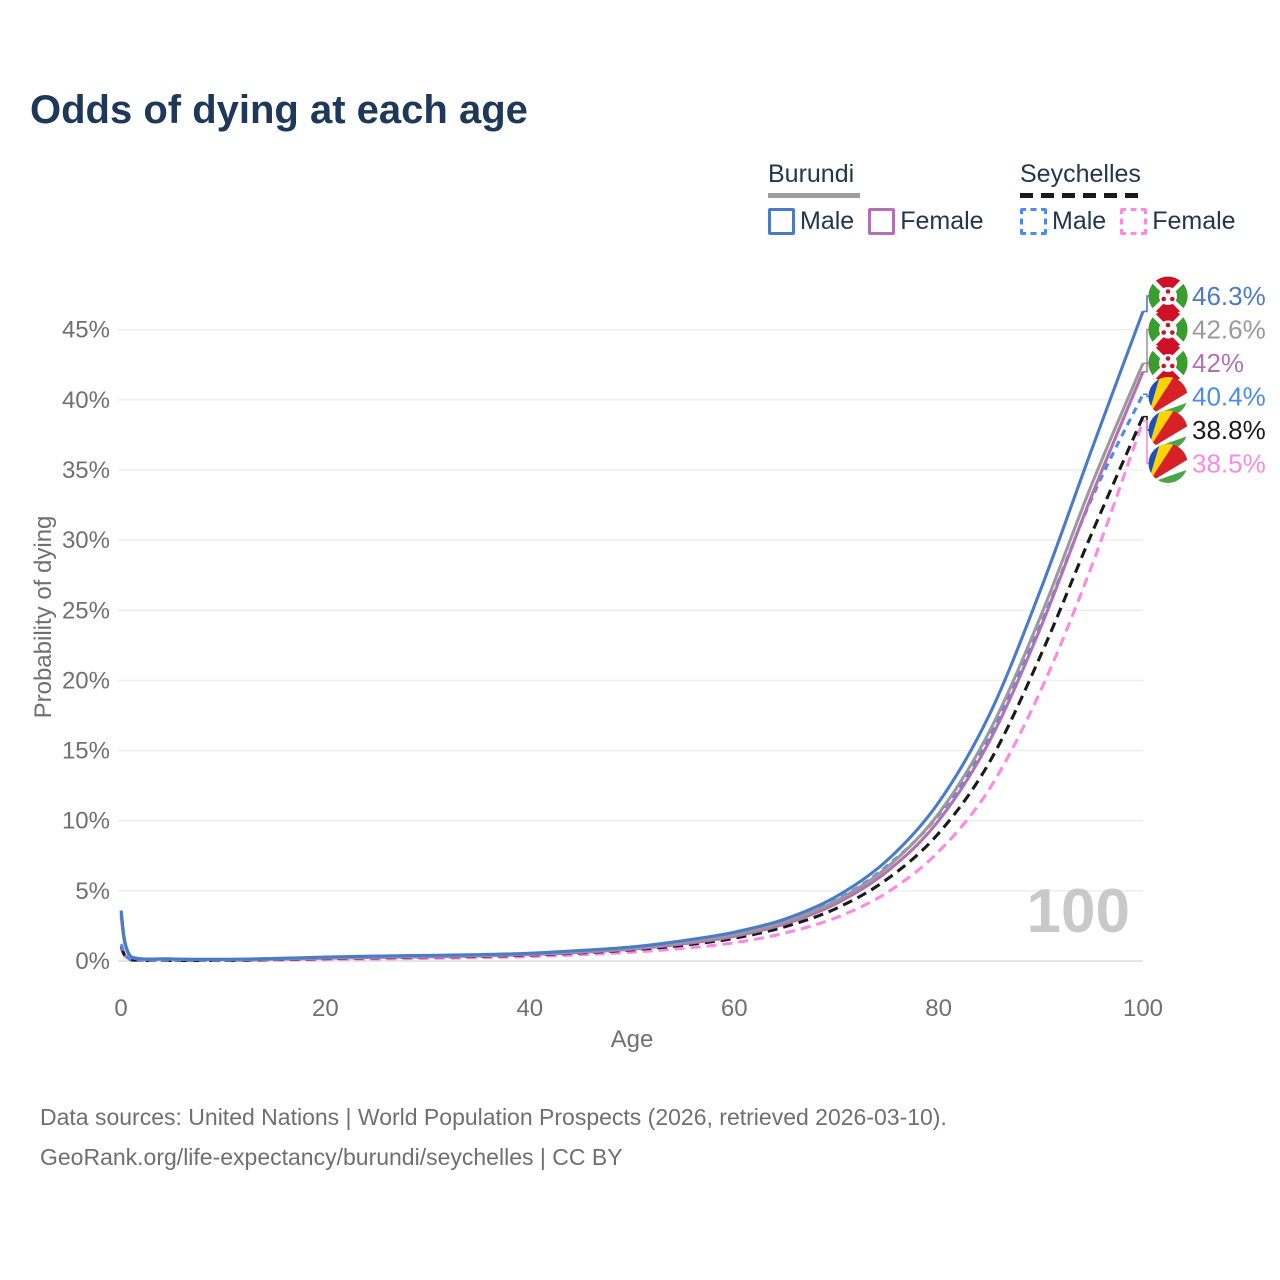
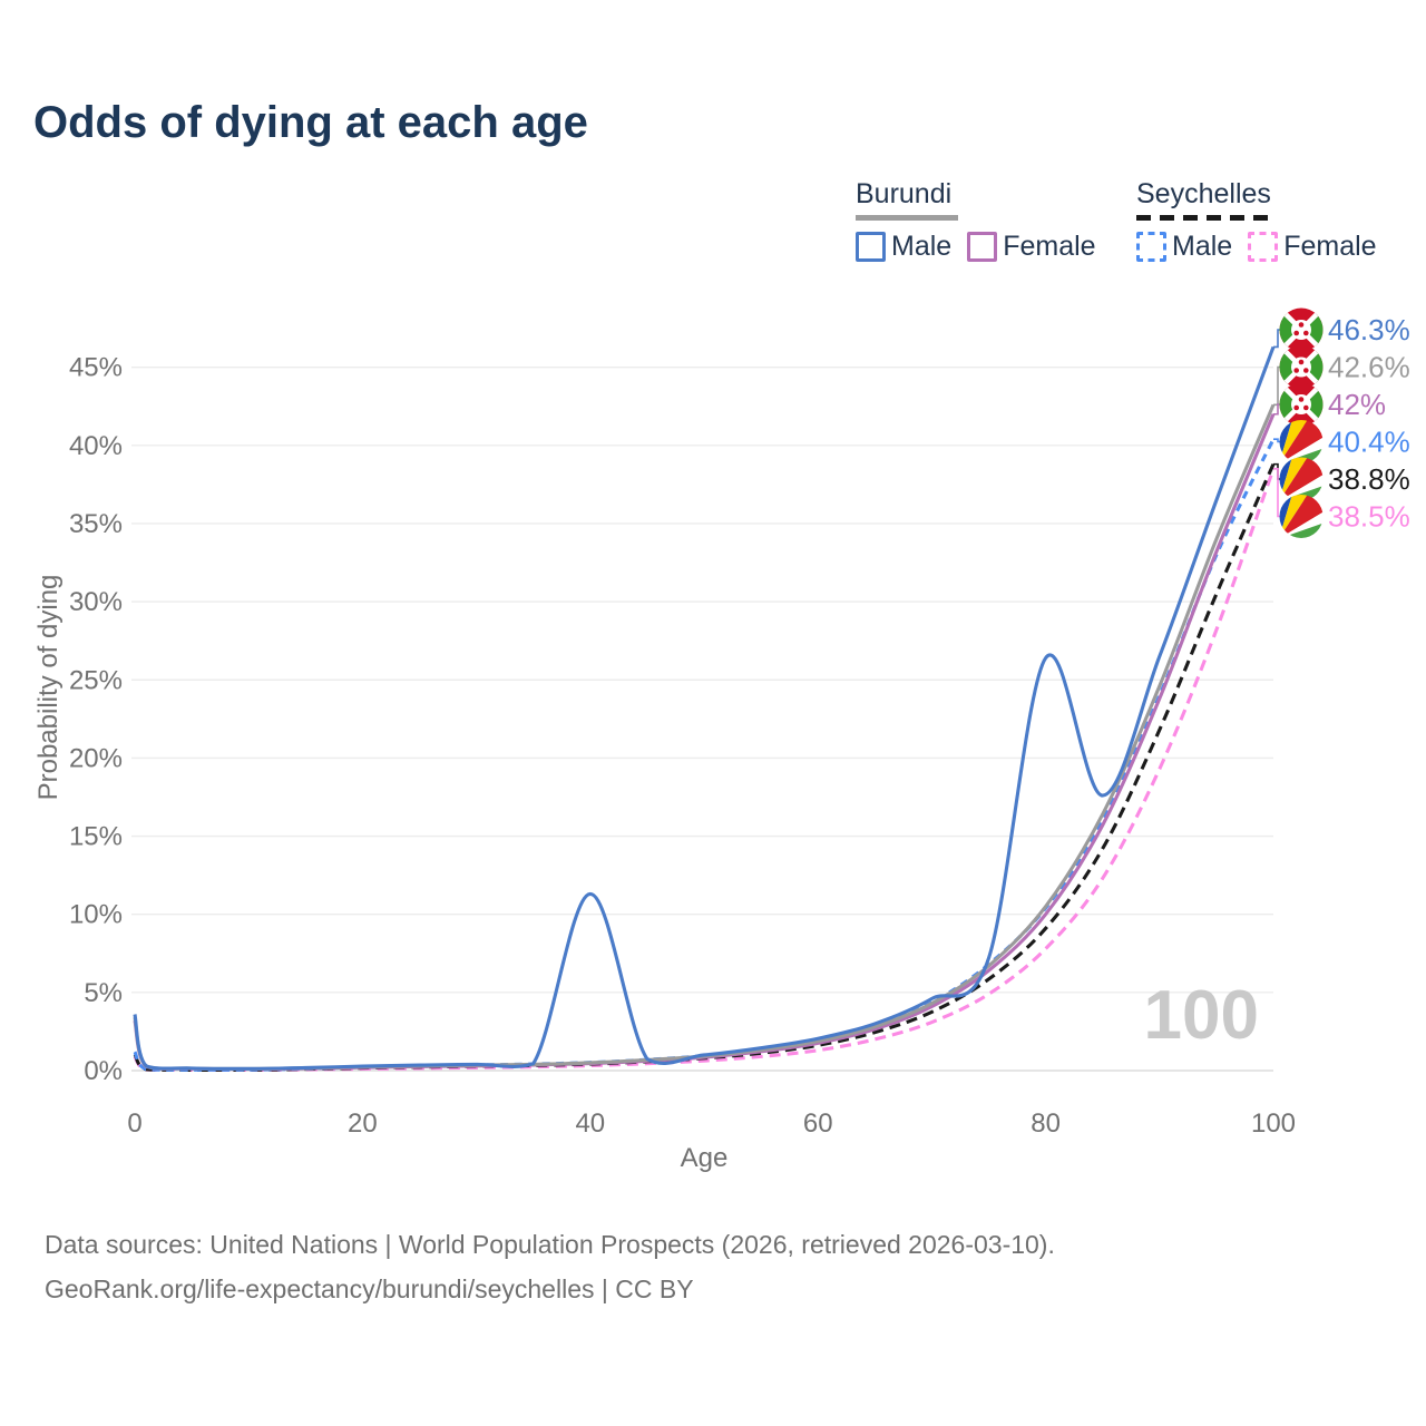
Burundi Male/40: 0.6% -> 11.3%
Burundi Male/80: 11.3% -> 26.4%
